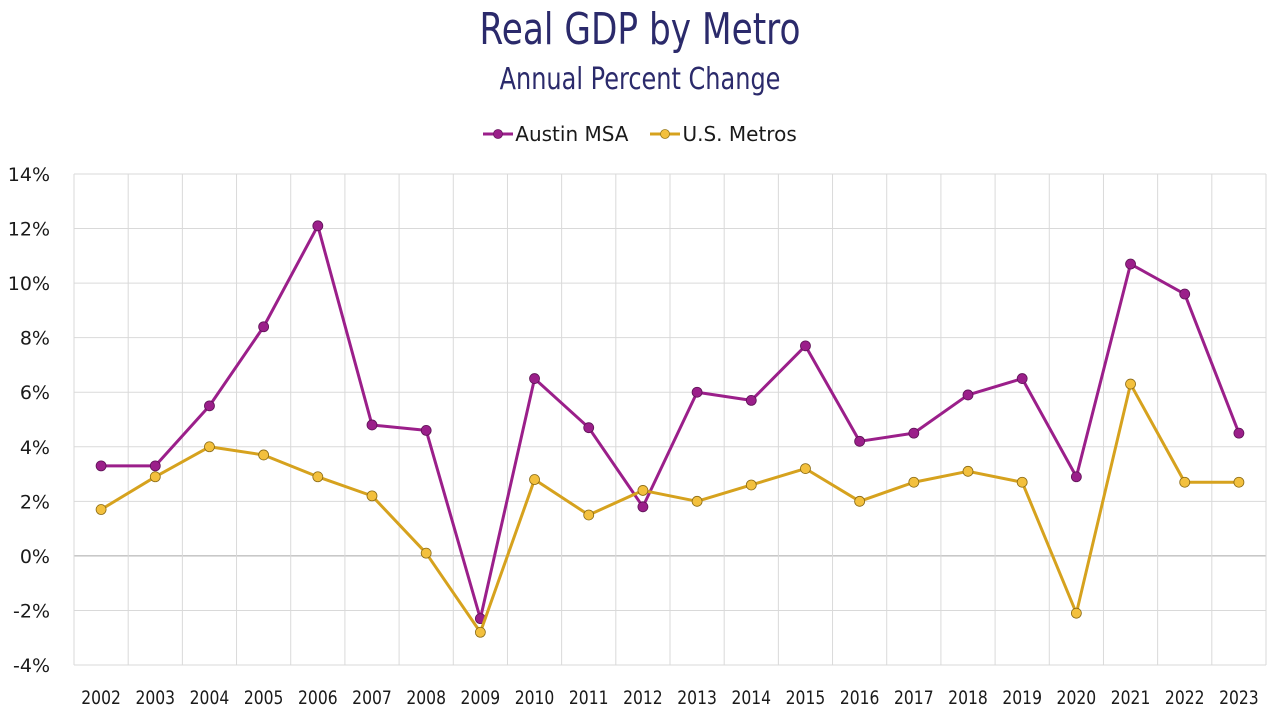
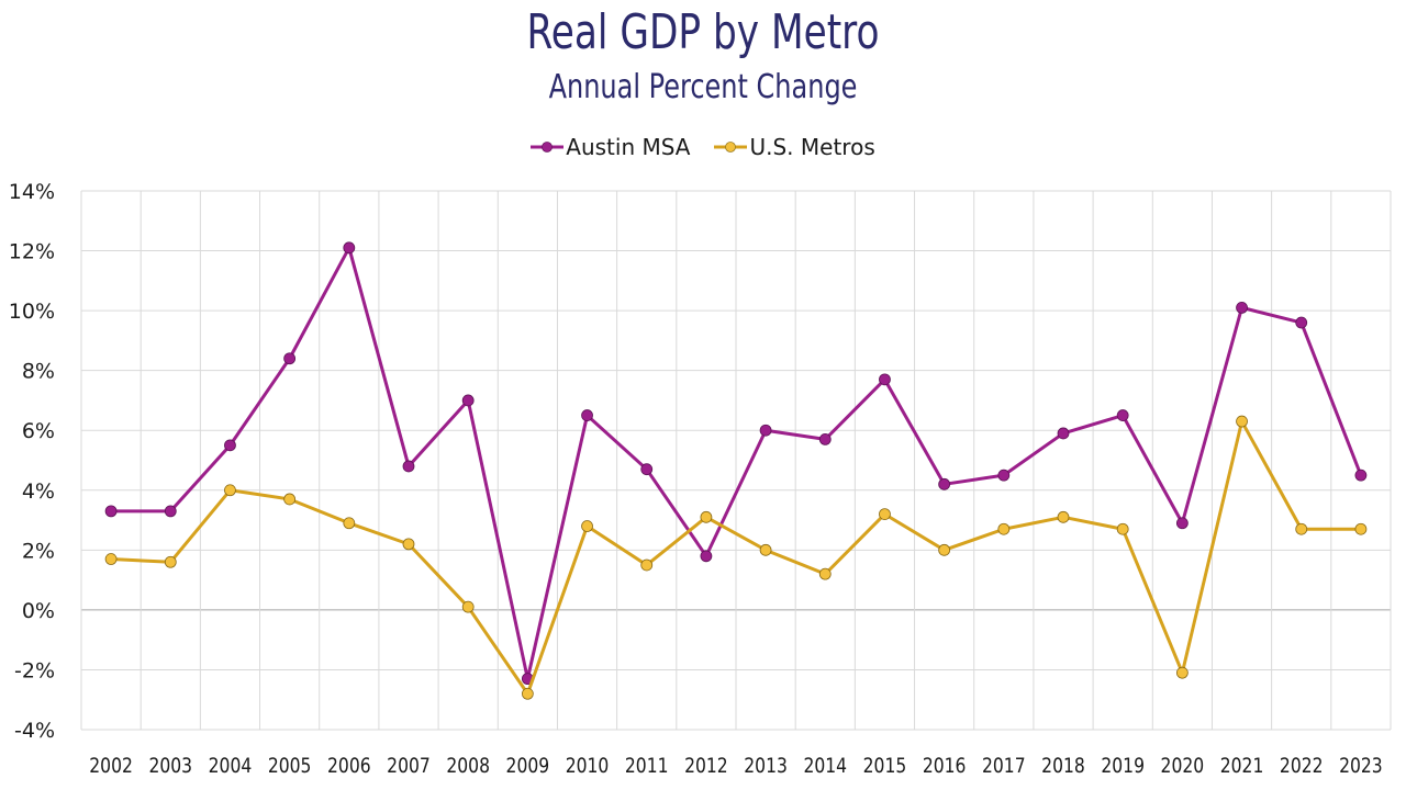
U.S. Metros/2003: 2.9% -> 1.6%
Austin MSA/2008: 4.6% -> 7.0%
U.S. Metros/2012: 2.4% -> 3.1%
U.S. Metros/2014: 2.6% -> 1.2%
Austin MSA/2021: 10.7% -> 10.1%
